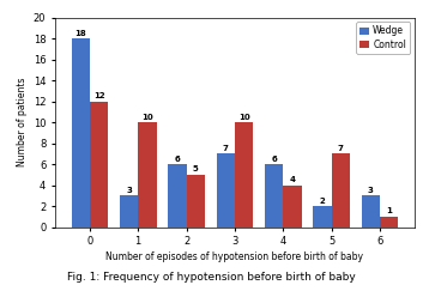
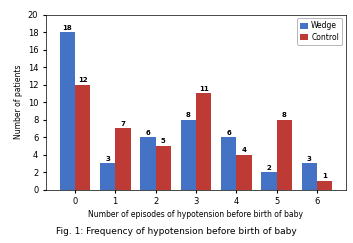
Control/1: 10 -> 7
Wedge/3: 7 -> 8
Control/3: 10 -> 11
Control/5: 7 -> 8
